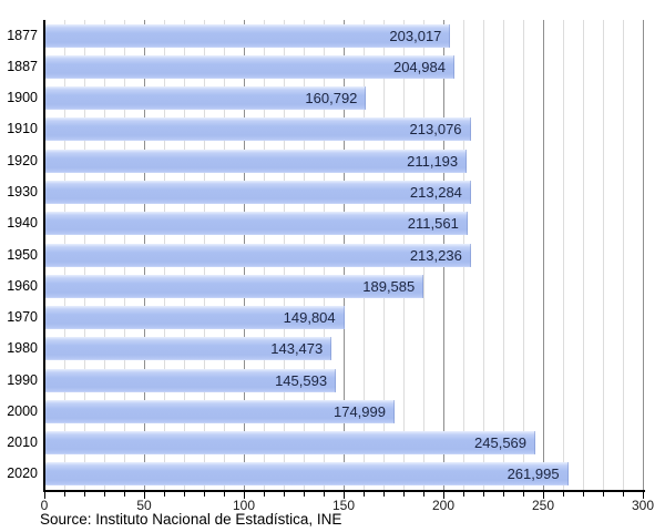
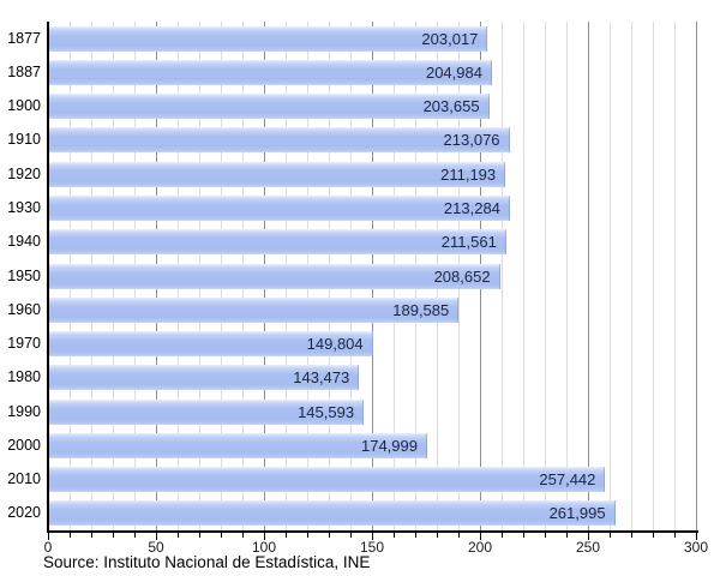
1900: 160,792 -> 203,655
1950: 213,236 -> 208,652
2010: 245,569 -> 257,442
